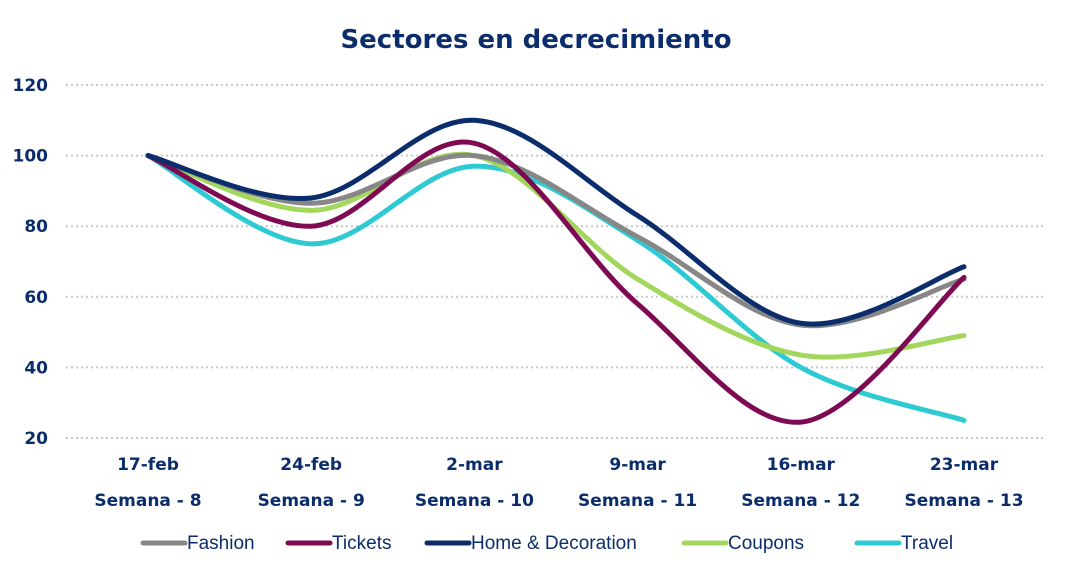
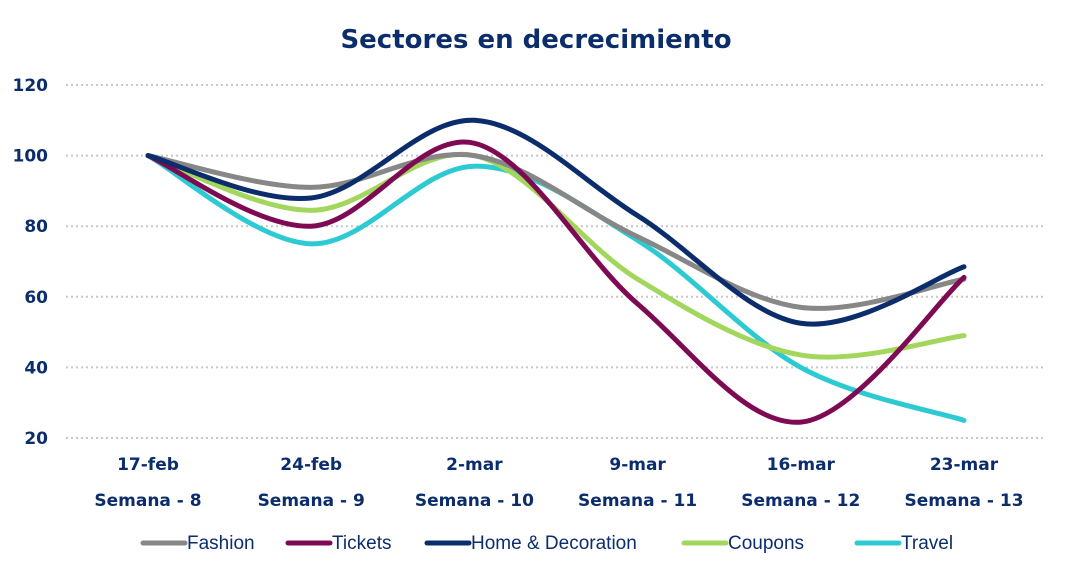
Fashion/24-feb: 86 -> 91
Fashion/16-mar: 52 -> 57
